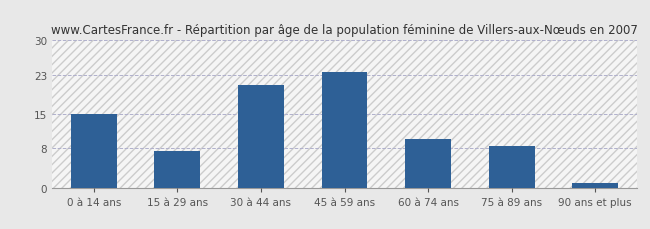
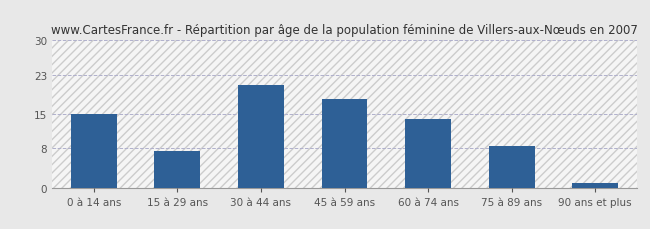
45 à 59 ans: 23.5 -> 18.0
60 à 74 ans: 10.0 -> 14.0
